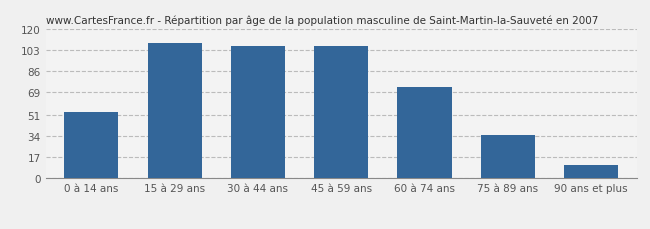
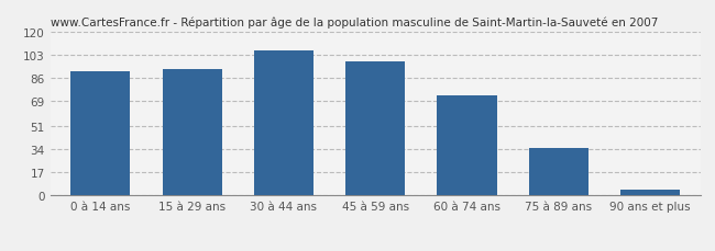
0 à 14 ans: 53 -> 91
15 à 29 ans: 109 -> 93
45 à 59 ans: 106 -> 98
90 ans et plus: 11 -> 4
